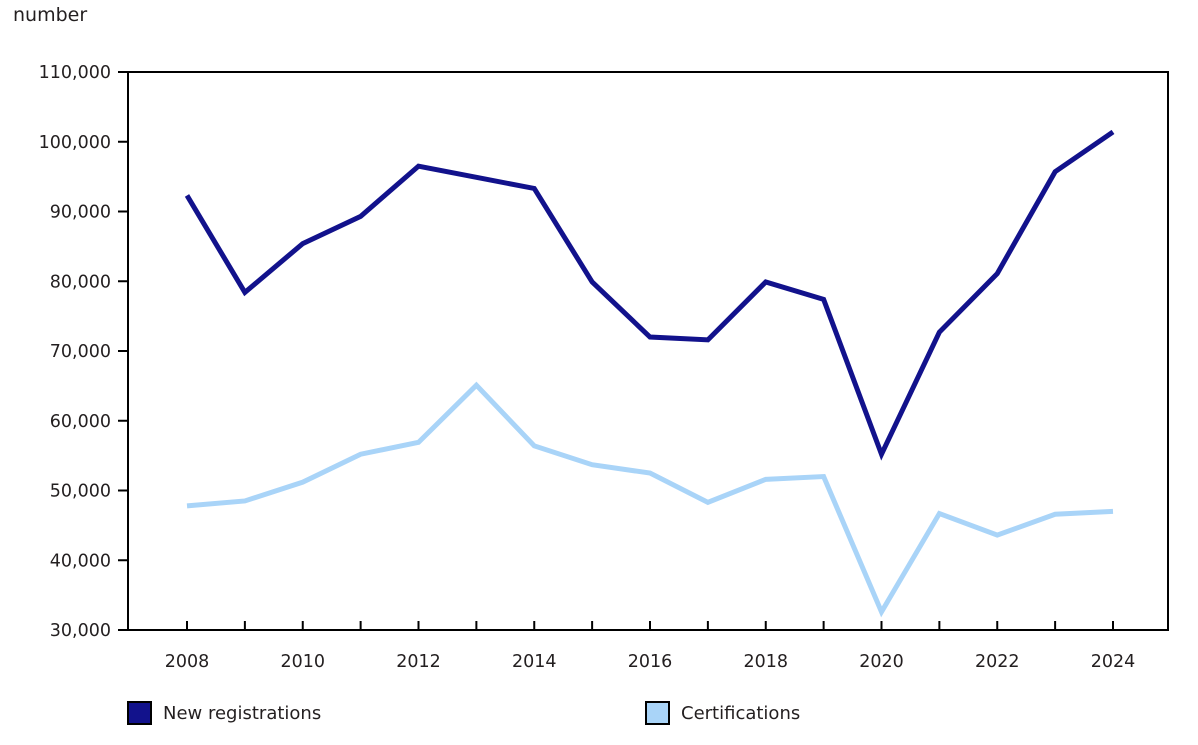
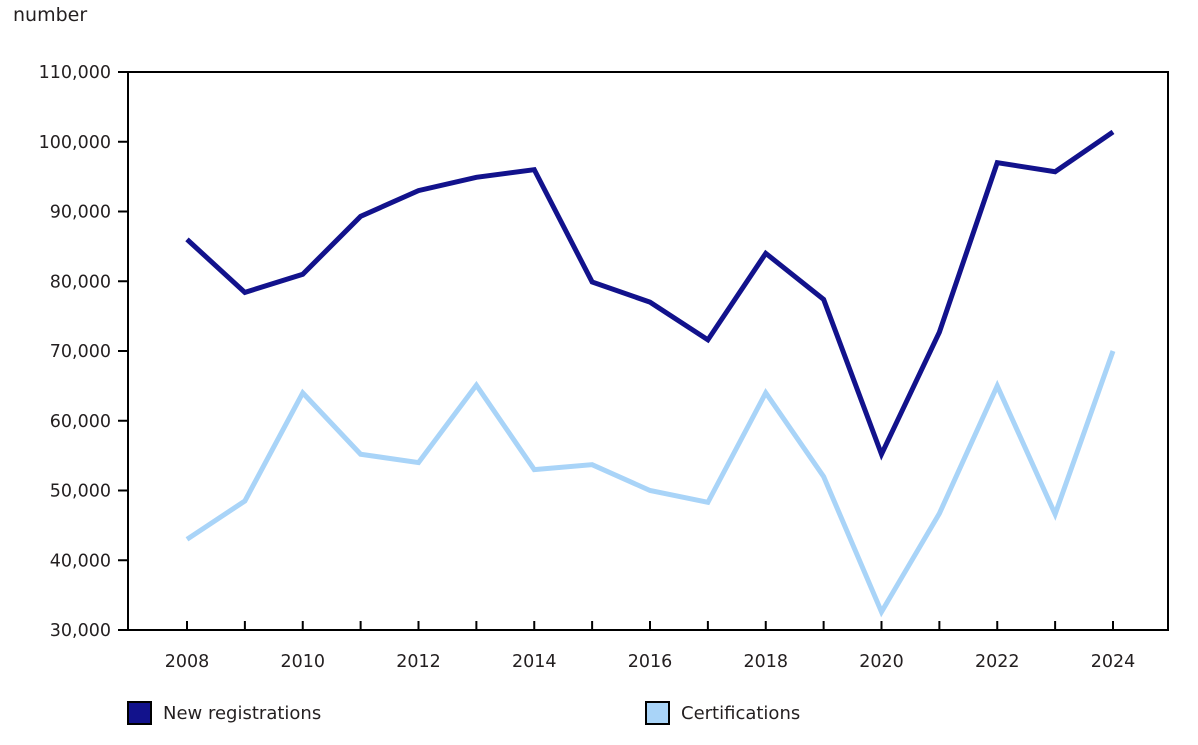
New registrations/2008: 92000 -> 86000
Certifications/2008: 48000 -> 43000
New registrations/2010: 85000 -> 81000
Certifications/2010: 51000 -> 64000
New registrations/2012: 96000 -> 93000
Certifications/2012: 57000 -> 54000
New registrations/2014: 93000 -> 96000
Certifications/2014: 56000 -> 53000
New registrations/2016: 72000 -> 77000
Certifications/2016: 52000 -> 50000
New registrations/2018: 80000 -> 84000
Certifications/2018: 52000 -> 64000
New registrations/2022: 81000 -> 97000
Certifications/2022: 44000 -> 65000
Certifications/2024: 47000 -> 70000
